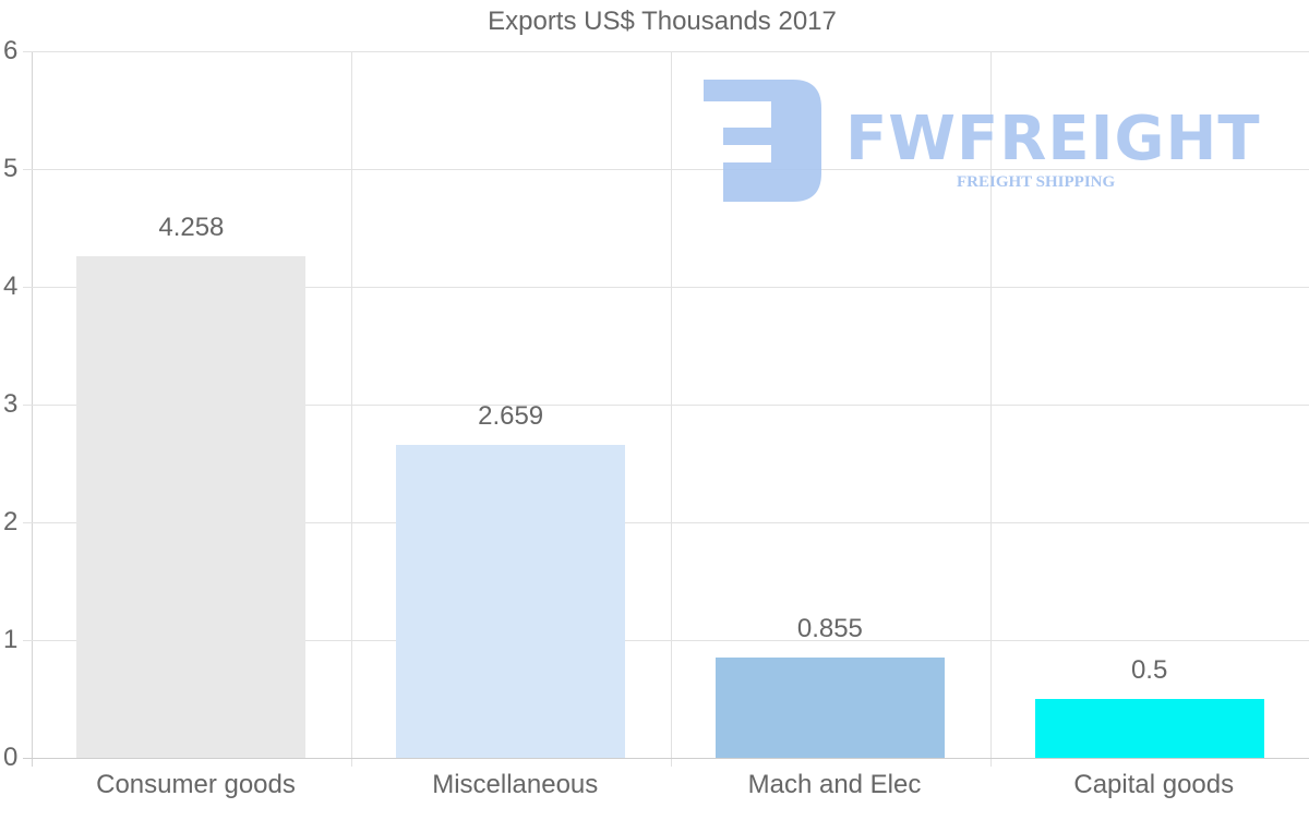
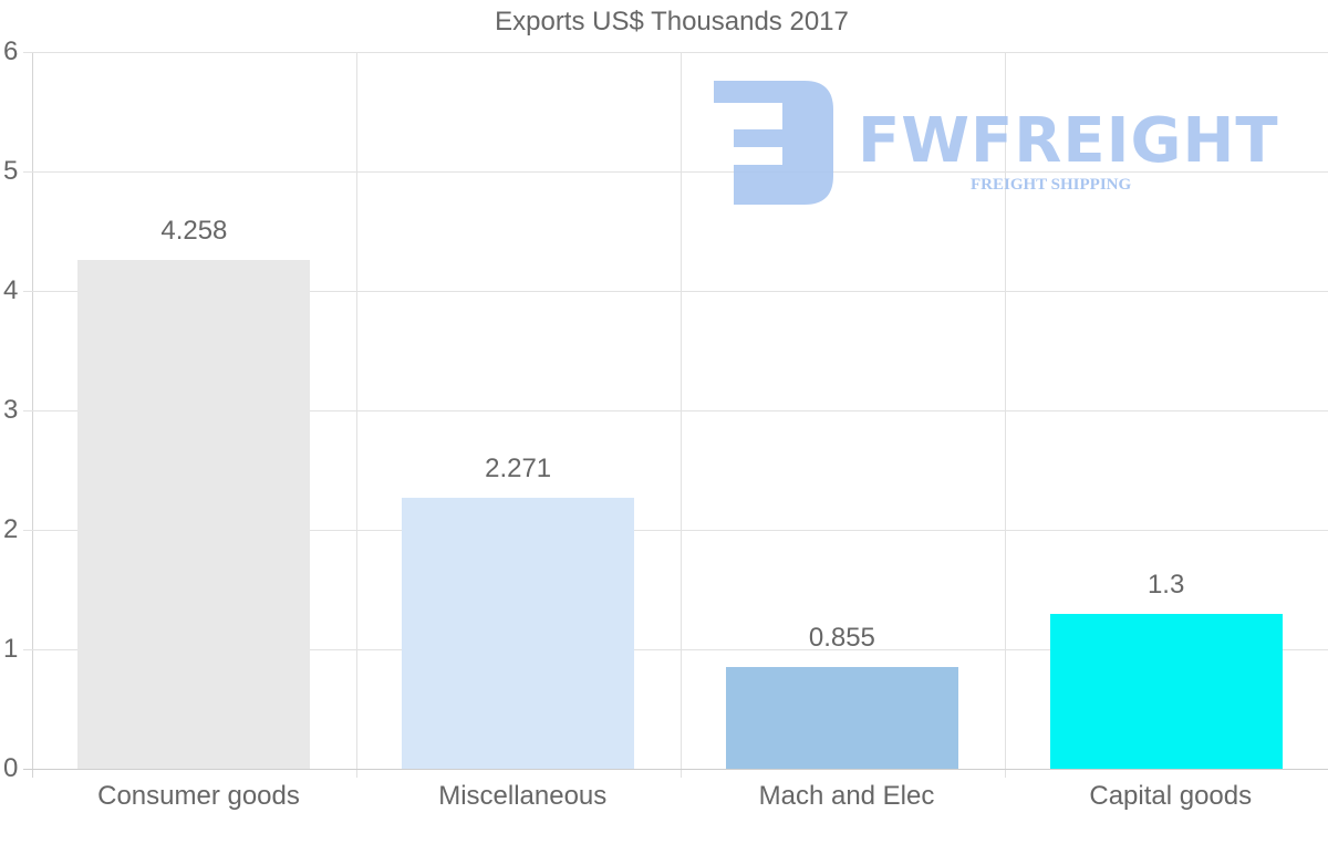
Miscellaneous: 2.659 -> 2.271
Capital goods: 0.5 -> 1.3
